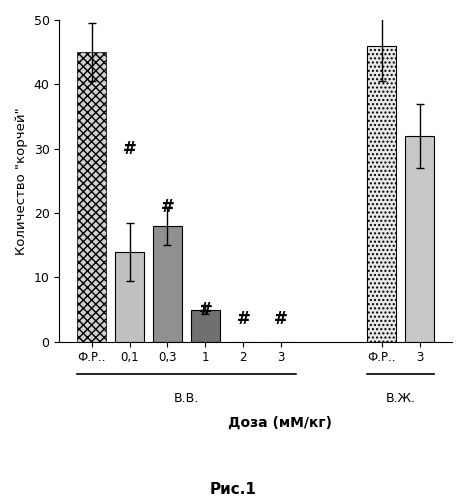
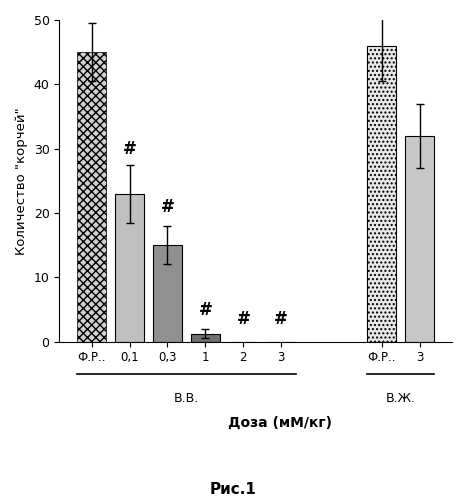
0,1: 14.0 -> 23.0
0,3: 18.0 -> 15.0
1: 5.0 -> 1.2
